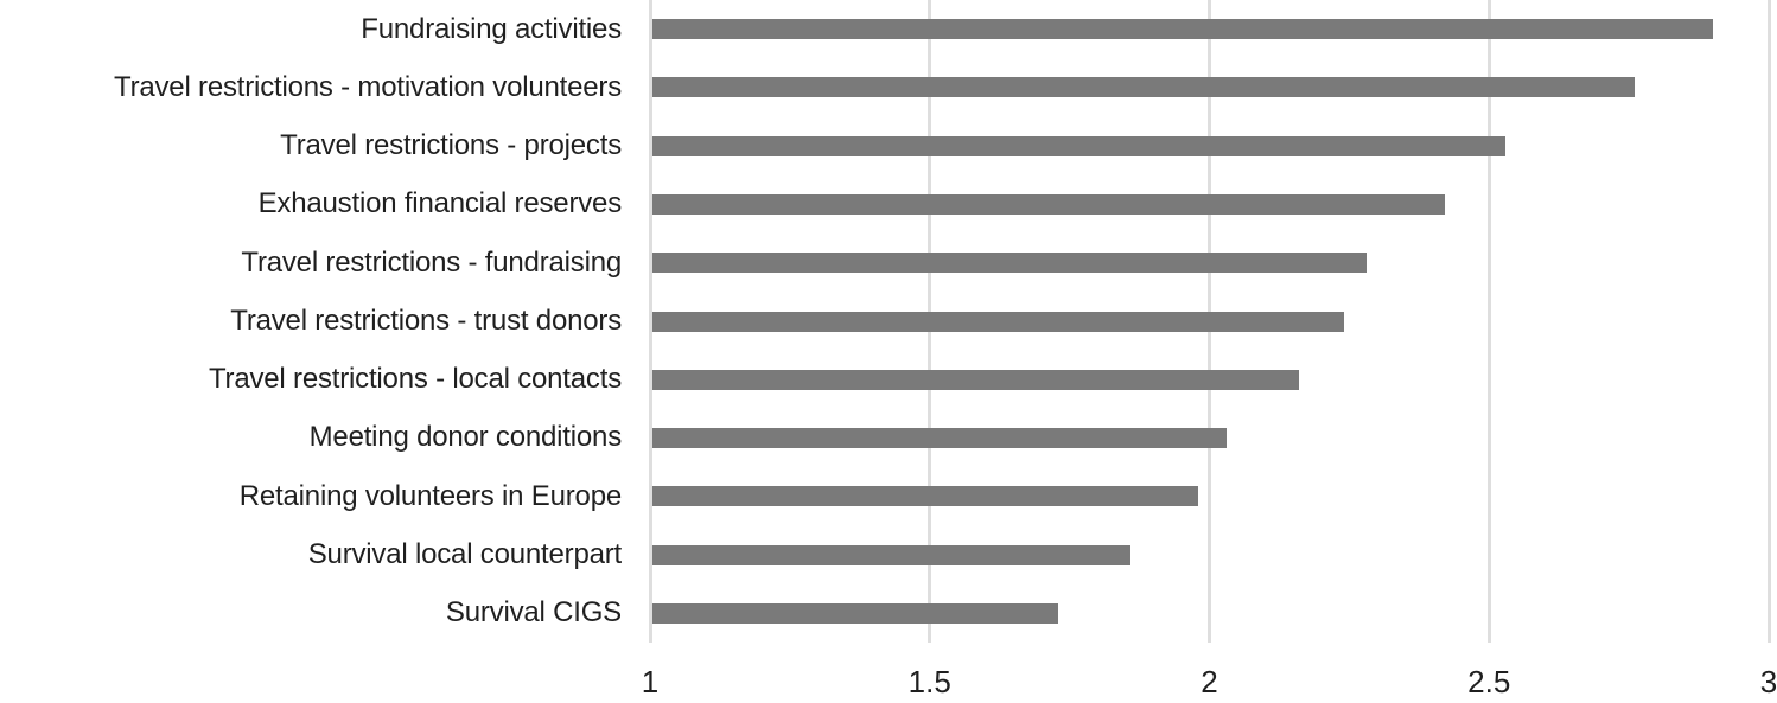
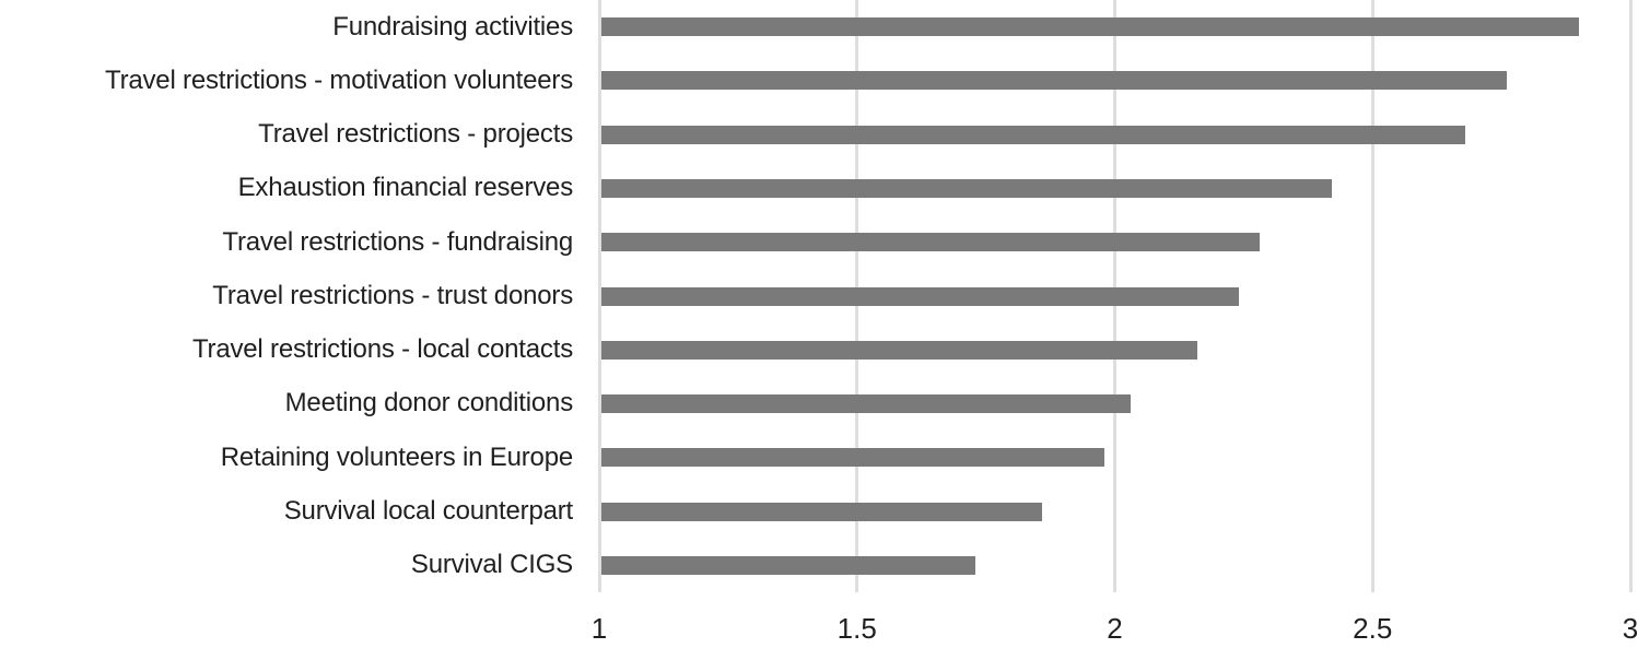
Travel restrictions - projects: 2.53 -> 2.68
